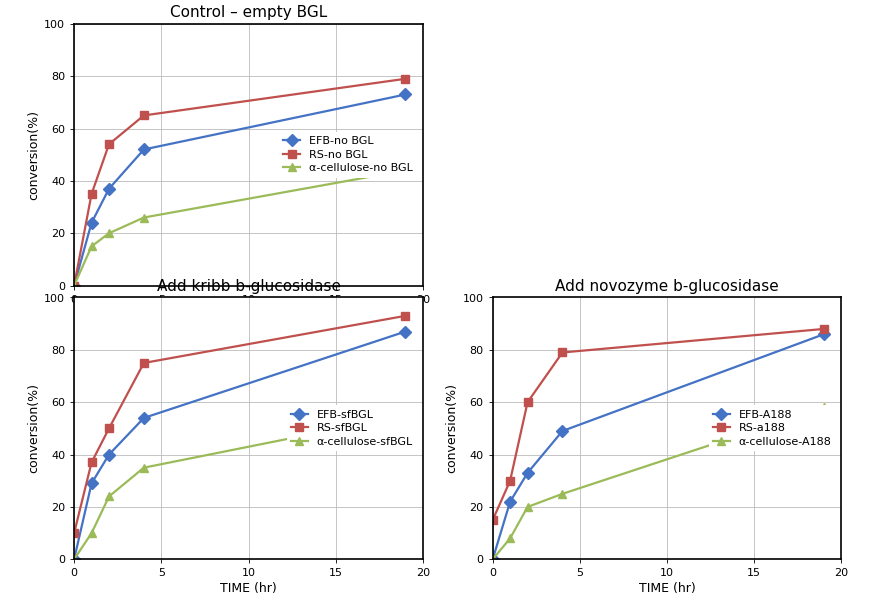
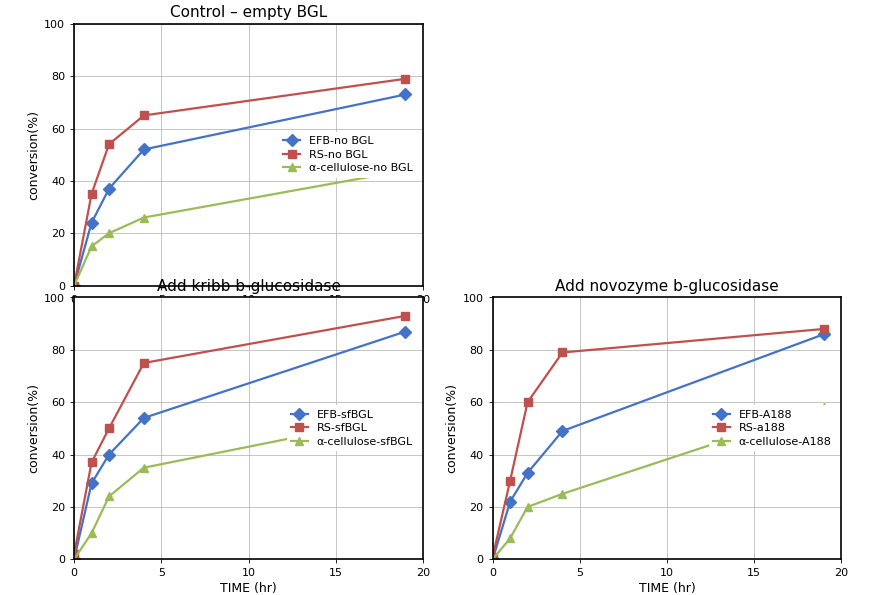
Add kribb b-glucosidase/RS-sfBGL/0: 10 -> 2
Add novozyme b-glucosidase/RS-a188/0: 15 -> 1
